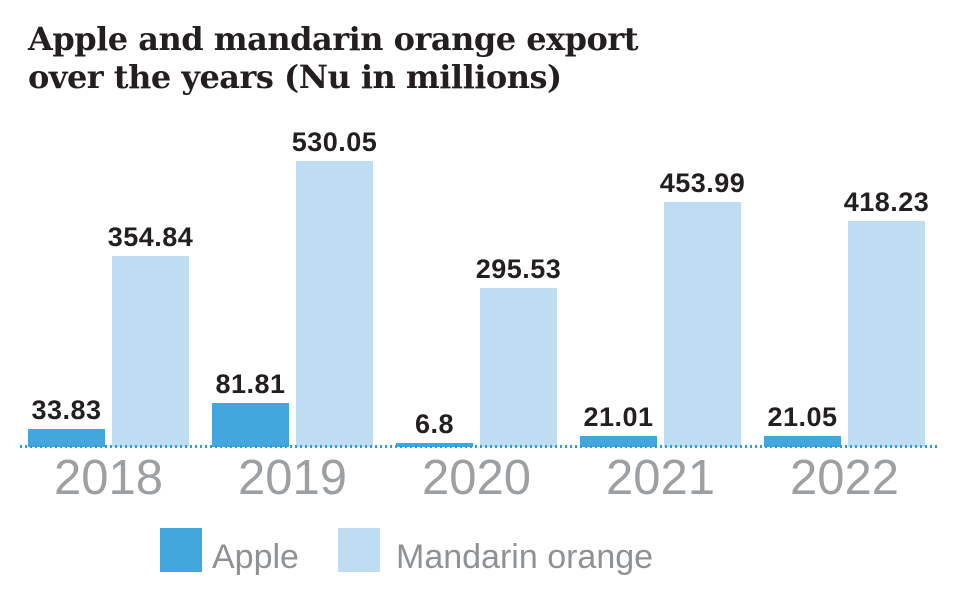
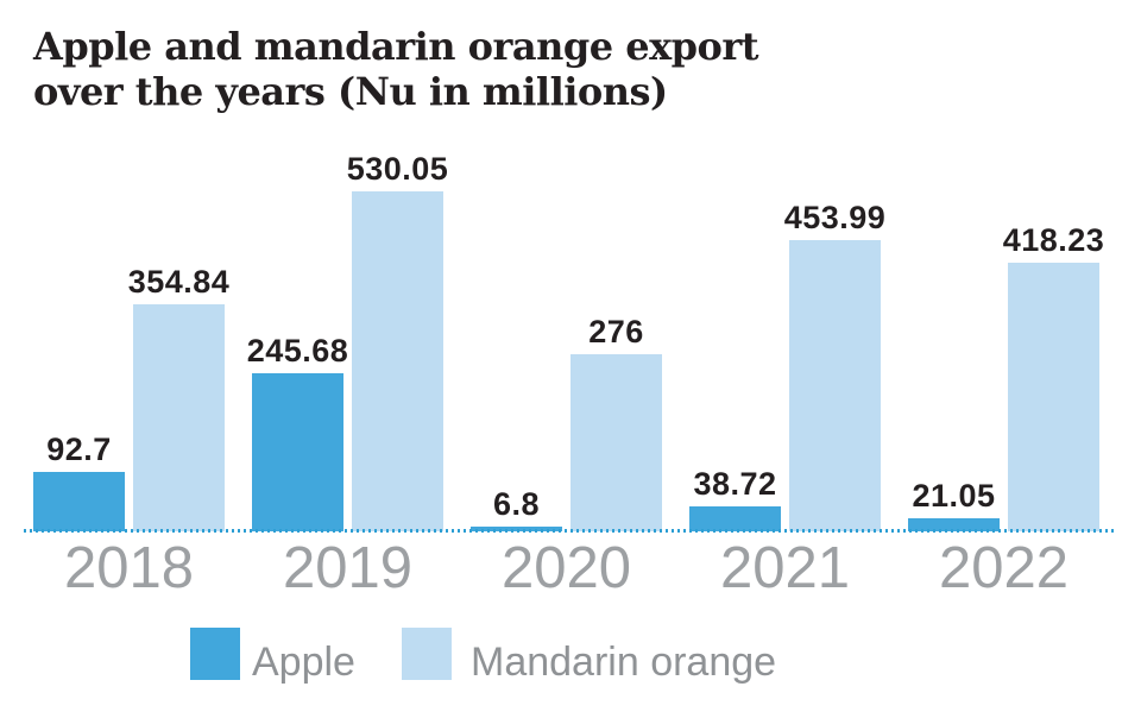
Apple/2018: 33.83 -> 92.7
Apple/2019: 81.81 -> 245.68
Mandarin orange/2020: 295.53 -> 276
Apple/2021: 21.01 -> 38.72
